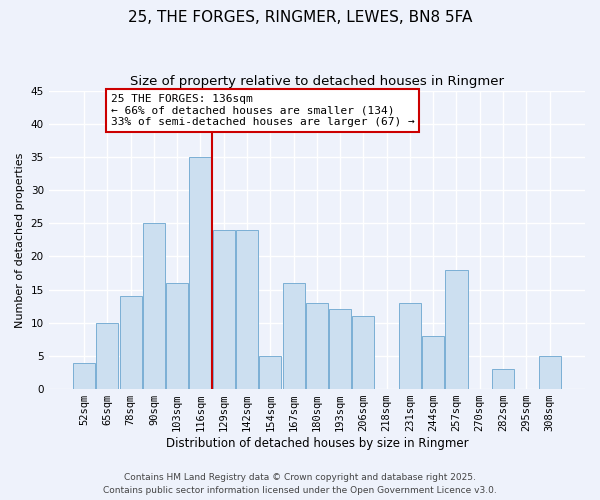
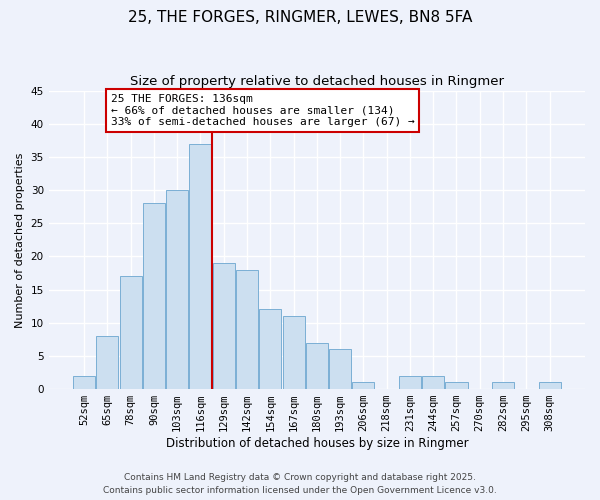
52sqm: 4 -> 2
65sqm: 10 -> 8
78sqm: 14 -> 17
90sqm: 25 -> 28
103sqm: 16 -> 30
116sqm: 35 -> 37
129sqm: 24 -> 19
142sqm: 24 -> 18
154sqm: 5 -> 12
167sqm: 16 -> 11
180sqm: 13 -> 7
193sqm: 12 -> 6
206sqm: 11 -> 1
231sqm: 13 -> 2
244sqm: 8 -> 2
257sqm: 18 -> 1
282sqm: 3 -> 1
308sqm: 5 -> 1
